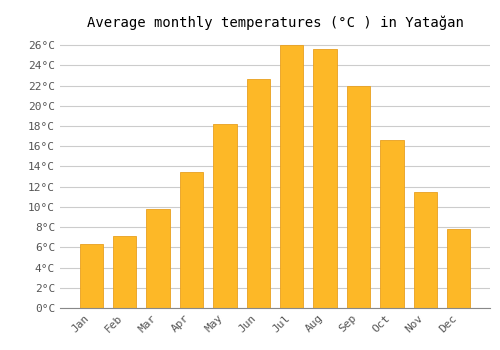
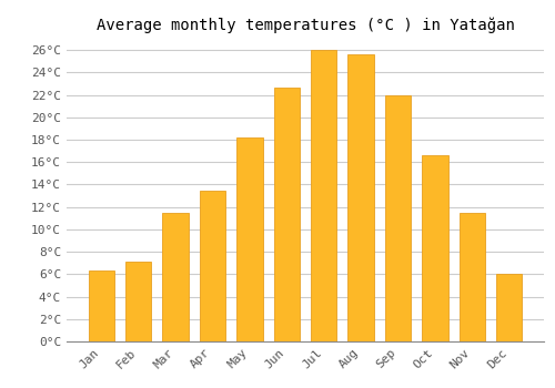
Mar: 9.8°C -> 11.5°C
Dec: 7.8°C -> 6.0°C
